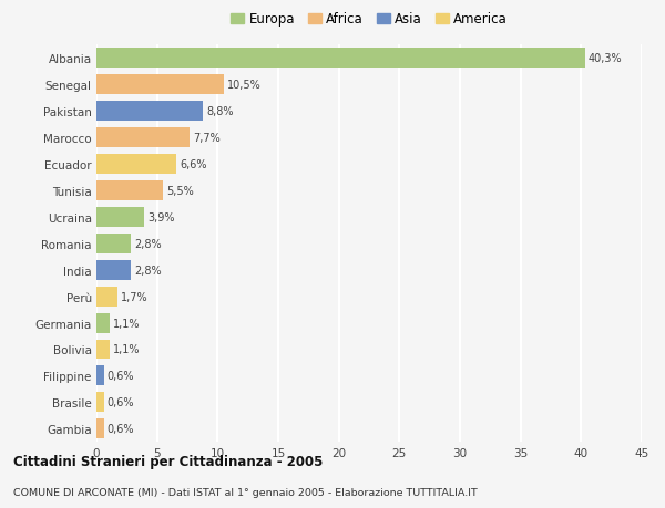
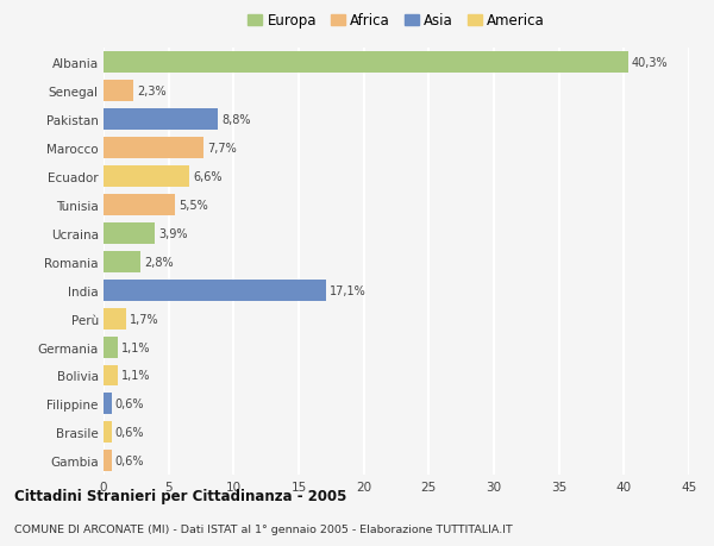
Senegal: 10,5% -> 2,3%
India: 2,8% -> 17,1%
